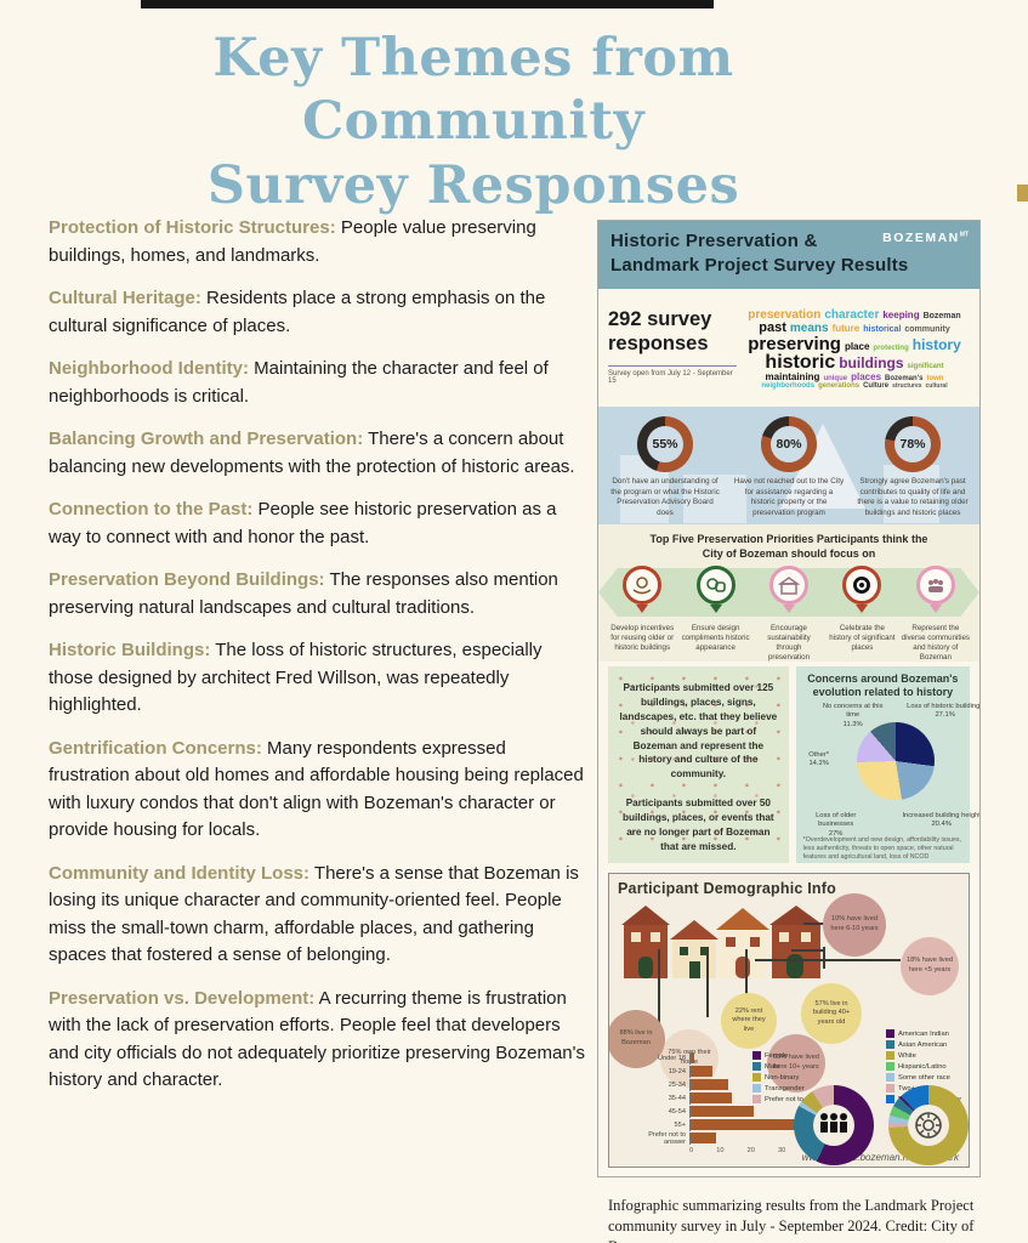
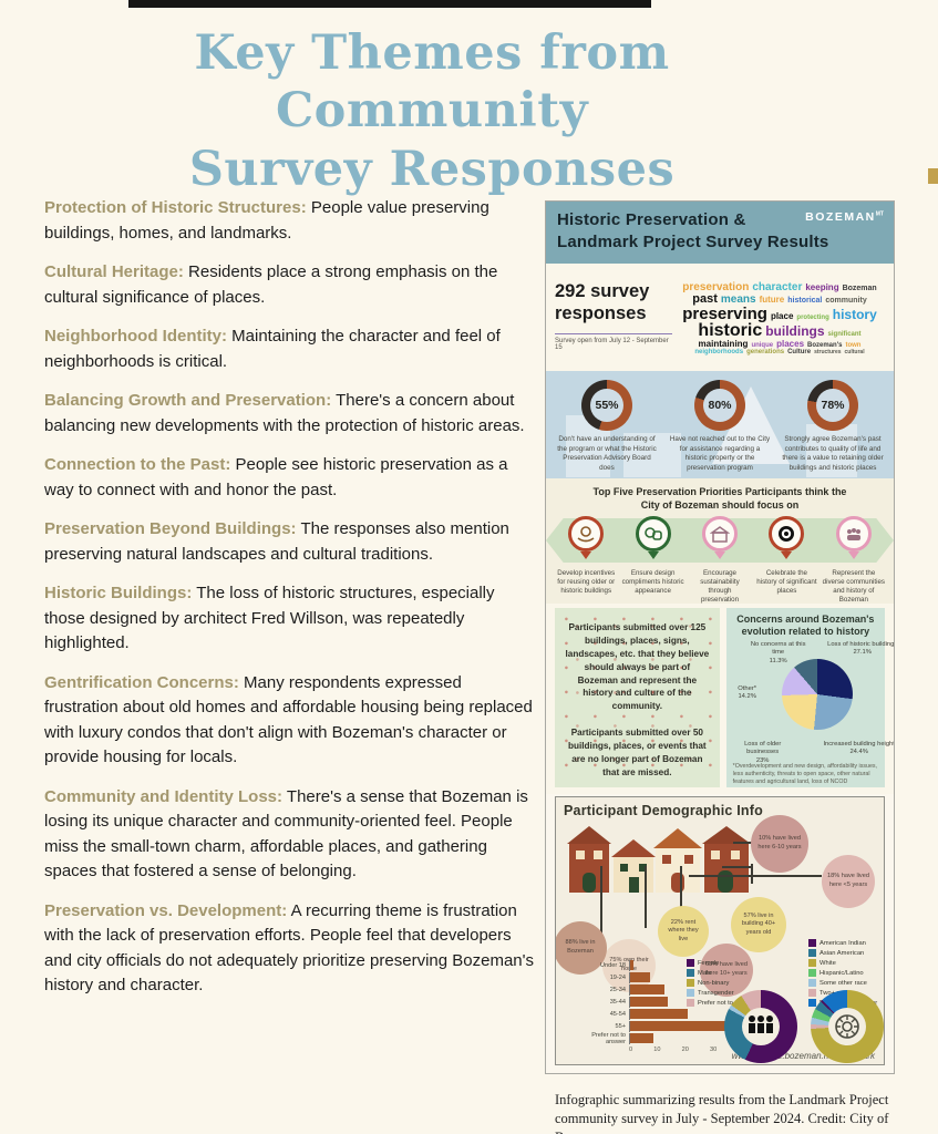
Concerns around Bozeman's evolution related to history/Increased building height: 20.4% -> 24.4%
Concerns around Bozeman's evolution related to history/Loss of older businesses: 27% -> 23%
